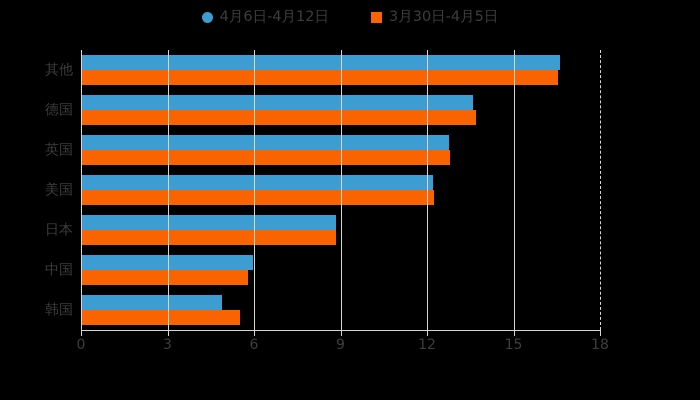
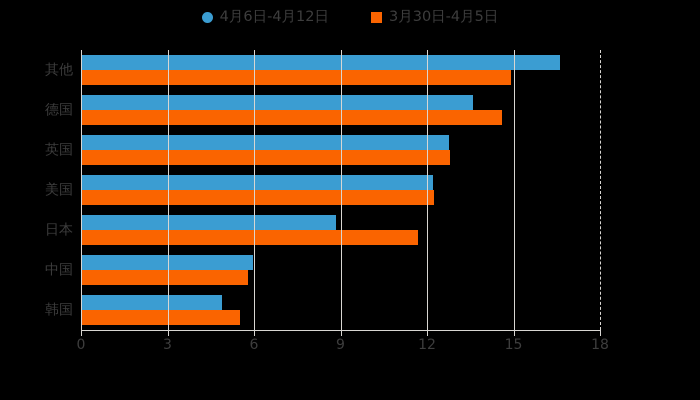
3月30日-4月5日/其他: 16.6 -> 14.9
3月30日-4月5日/德国: 13.7 -> 14.6
3月30日-4月5日/日本: 8.8 -> 11.7
